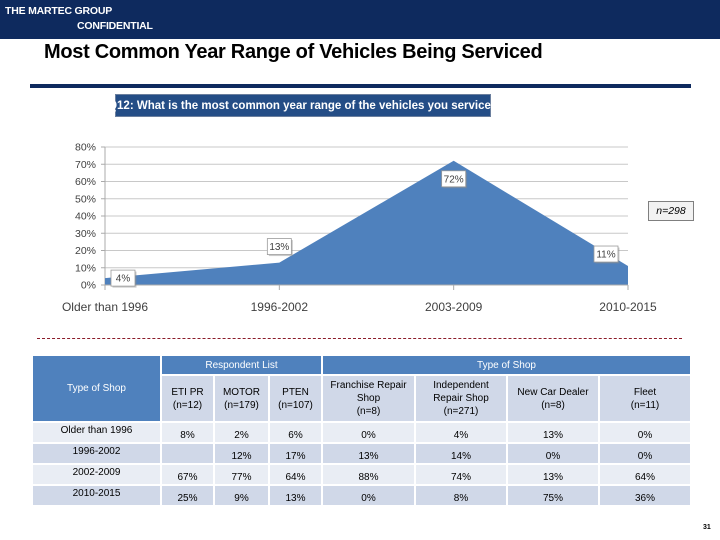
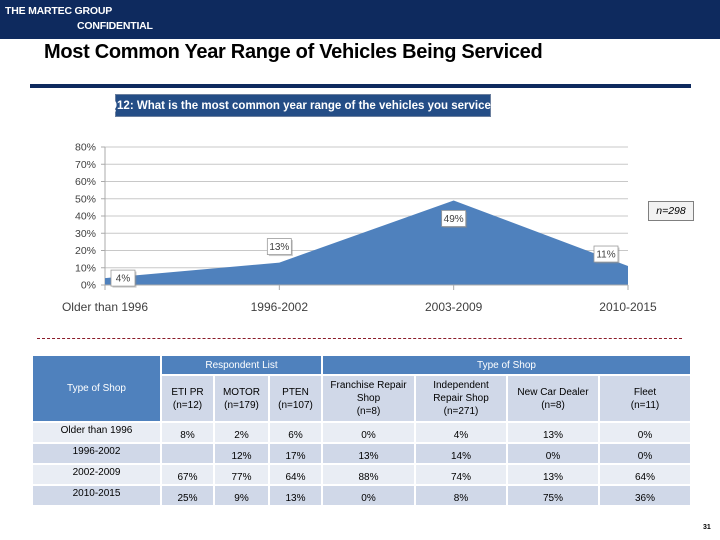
2003-2009: 72% -> 49%
